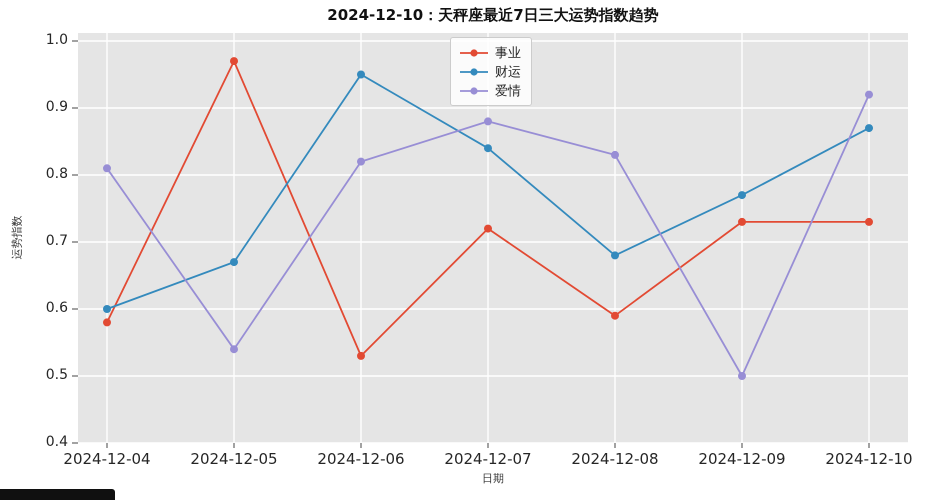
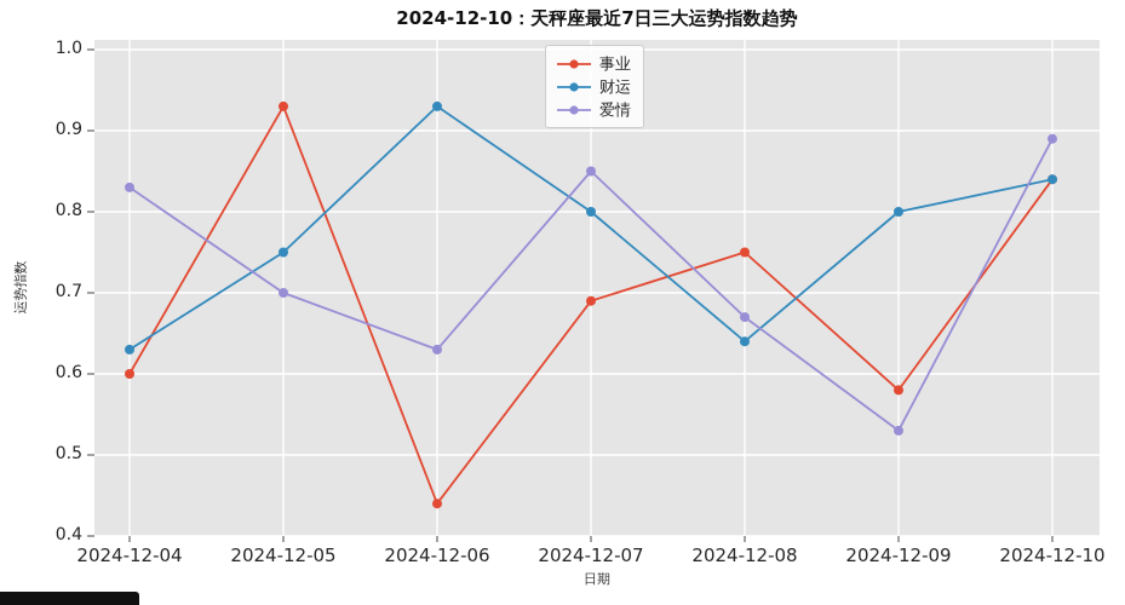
事业/2024-12-04: 0.58 -> 0.60
财运/2024-12-04: 0.60 -> 0.63
爱情/2024-12-04: 0.81 -> 0.83
事业/2024-12-05: 0.97 -> 0.93
财运/2024-12-05: 0.67 -> 0.75
爱情/2024-12-05: 0.54 -> 0.70
事业/2024-12-06: 0.53 -> 0.44
财运/2024-12-06: 0.95 -> 0.93
爱情/2024-12-06: 0.82 -> 0.63
事业/2024-12-07: 0.72 -> 0.69
财运/2024-12-07: 0.84 -> 0.80
爱情/2024-12-07: 0.88 -> 0.85
事业/2024-12-08: 0.59 -> 0.75
财运/2024-12-08: 0.68 -> 0.64
爱情/2024-12-08: 0.83 -> 0.67
事业/2024-12-09: 0.73 -> 0.58
财运/2024-12-09: 0.77 -> 0.80
爱情/2024-12-09: 0.50 -> 0.53
事业/2024-12-10: 0.73 -> 0.84
财运/2024-12-10: 0.87 -> 0.84
爱情/2024-12-10: 0.92 -> 0.89
